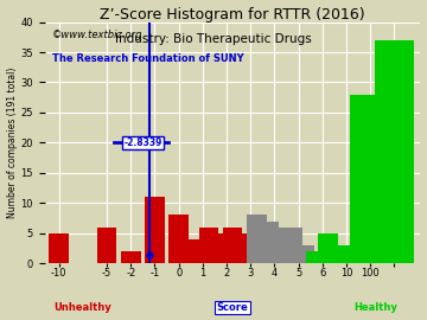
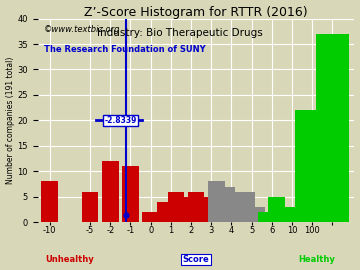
-10: 5 -> 8
-2: 2 -> 12
0: 8 -> 2
100: 28 -> 22
